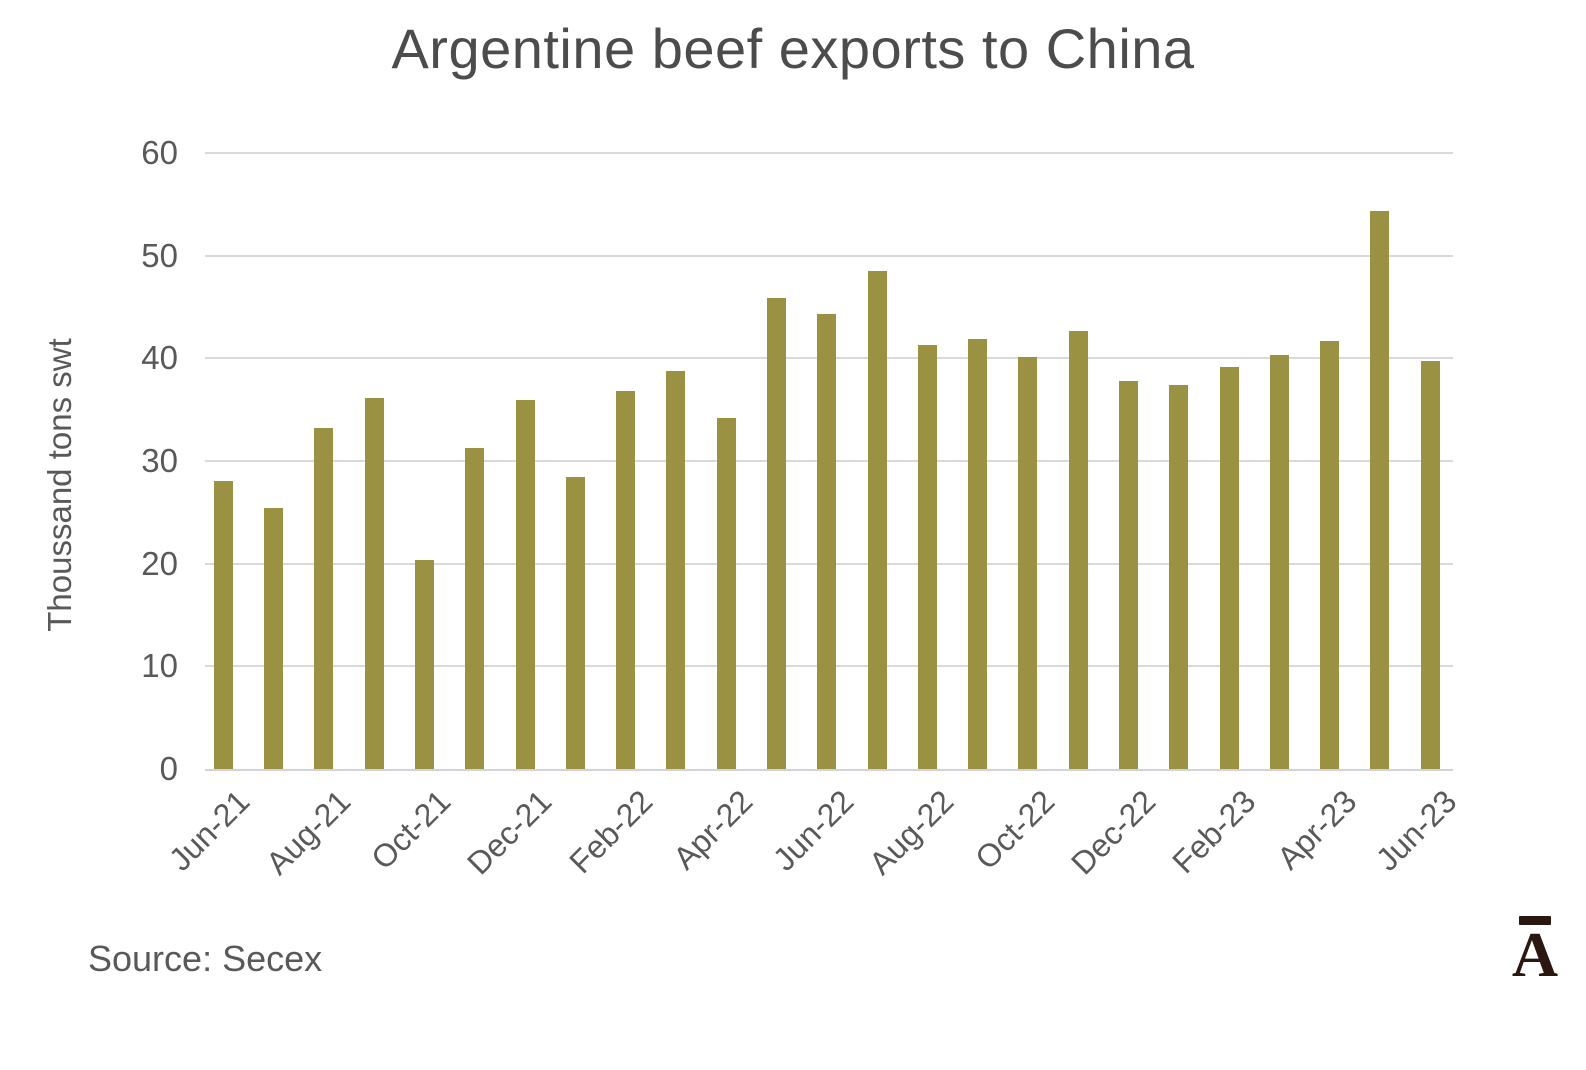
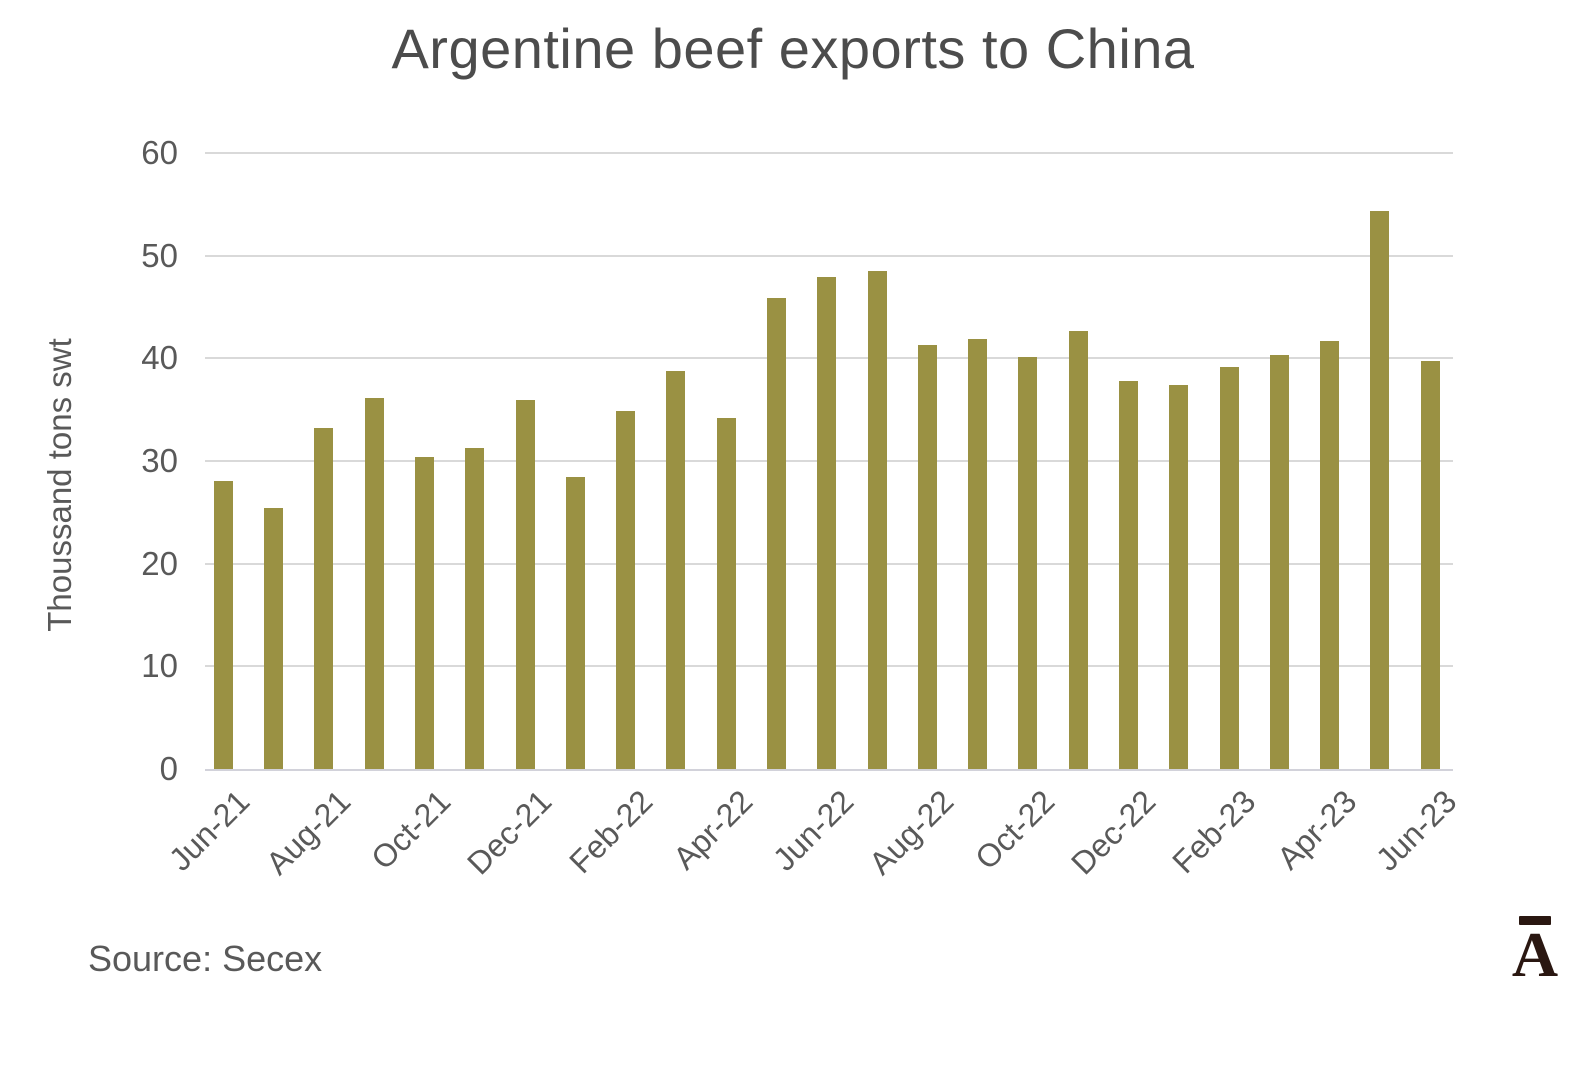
Oct-21: 20.4 -> 30.4
Feb-22: 36.8 -> 34.9
Jun-22: 44.3 -> 47.9
